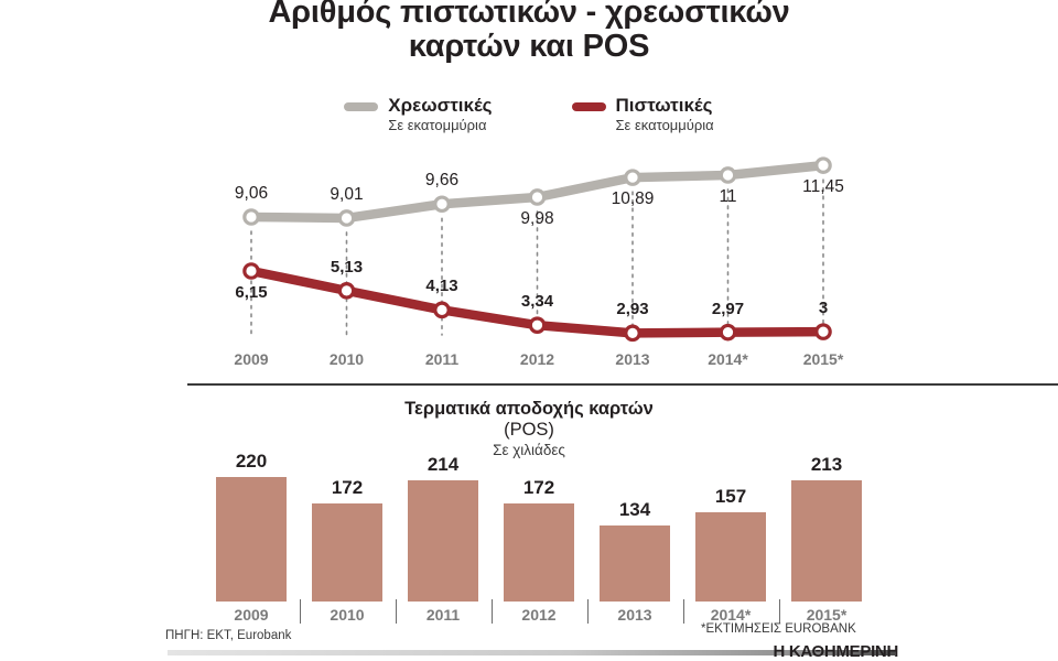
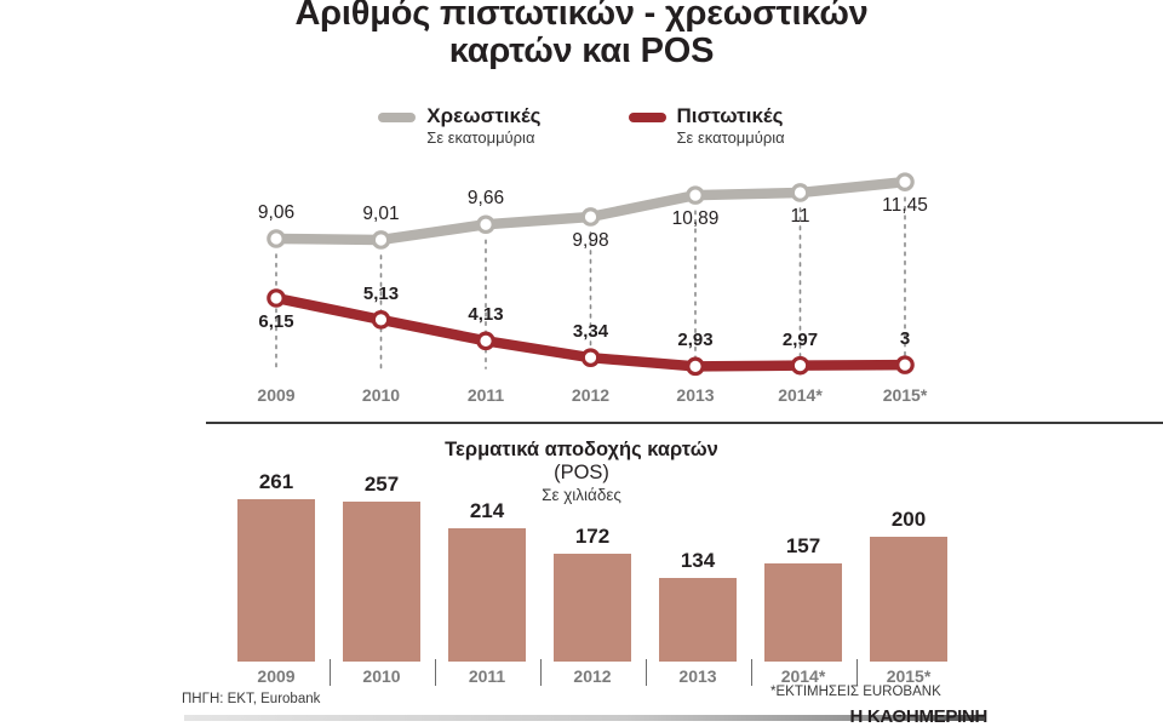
Τερματικά αποδοχής καρτών (POS)/2009: 220 -> 261
Τερματικά αποδοχής καρτών (POS)/2010: 172 -> 257
Τερματικά αποδοχής καρτών (POS)/2015*: 213 -> 200
